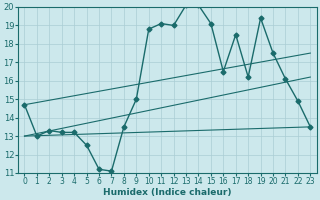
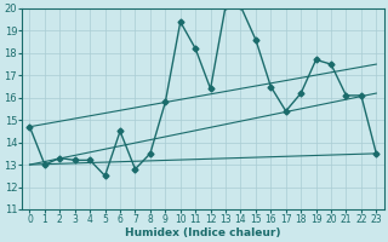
6: 11.2 -> 14.5
7: 11.1 -> 12.8
9: 15.0 -> 15.8
10: 18.8 -> 19.4
11: 19.1 -> 18.2
12: 19.0 -> 16.4
15: 19.1 -> 18.6
17: 18.5 -> 15.4
19: 19.4 -> 17.7
22: 14.9 -> 16.1
